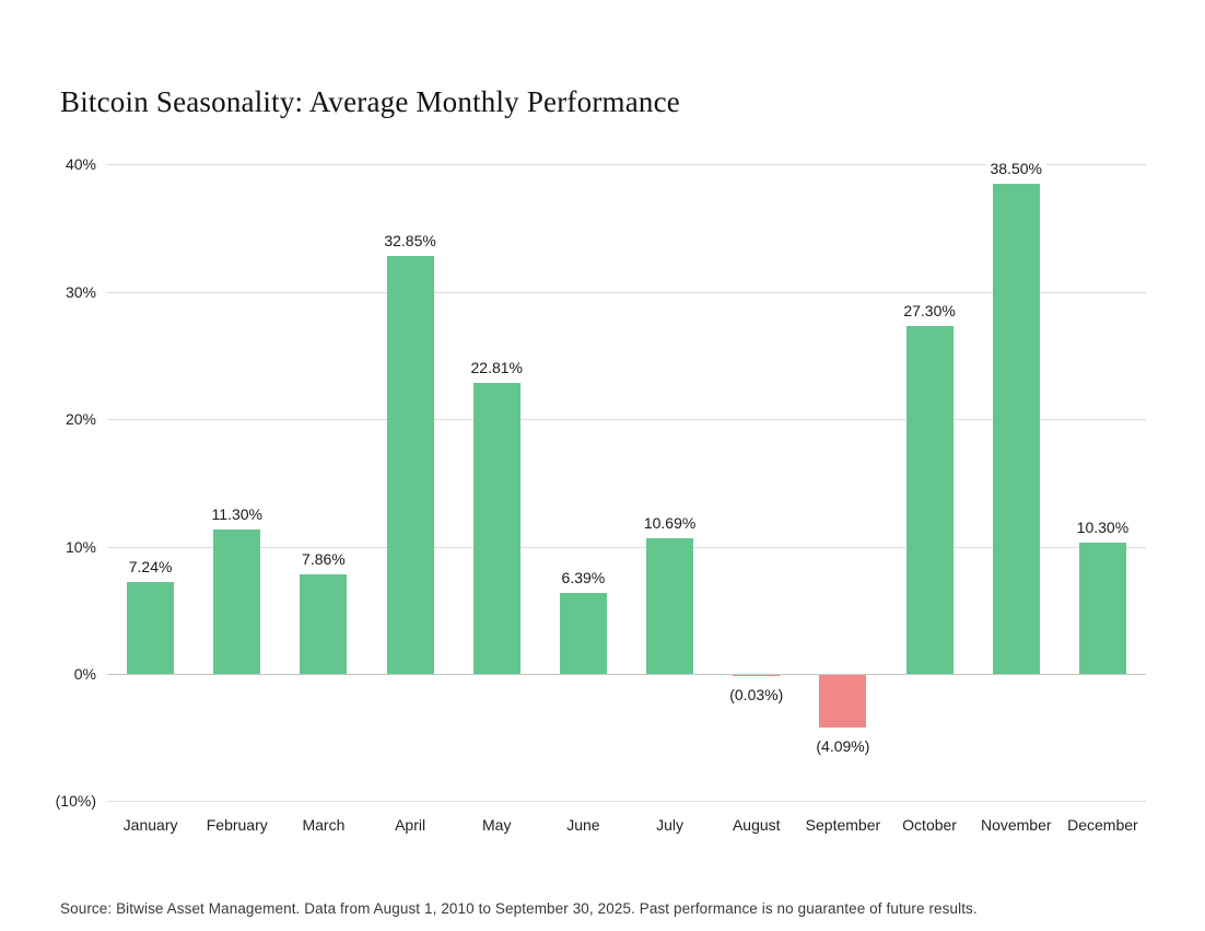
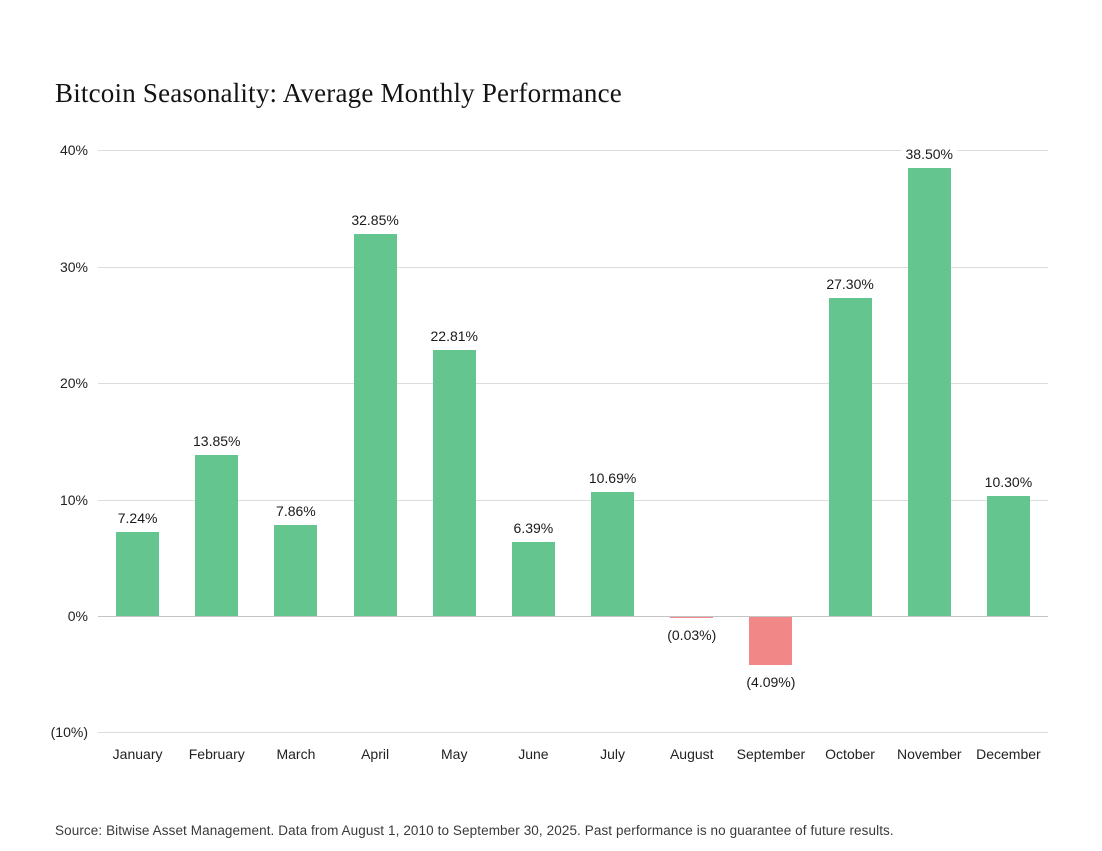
February: 11.30% -> 13.85%
